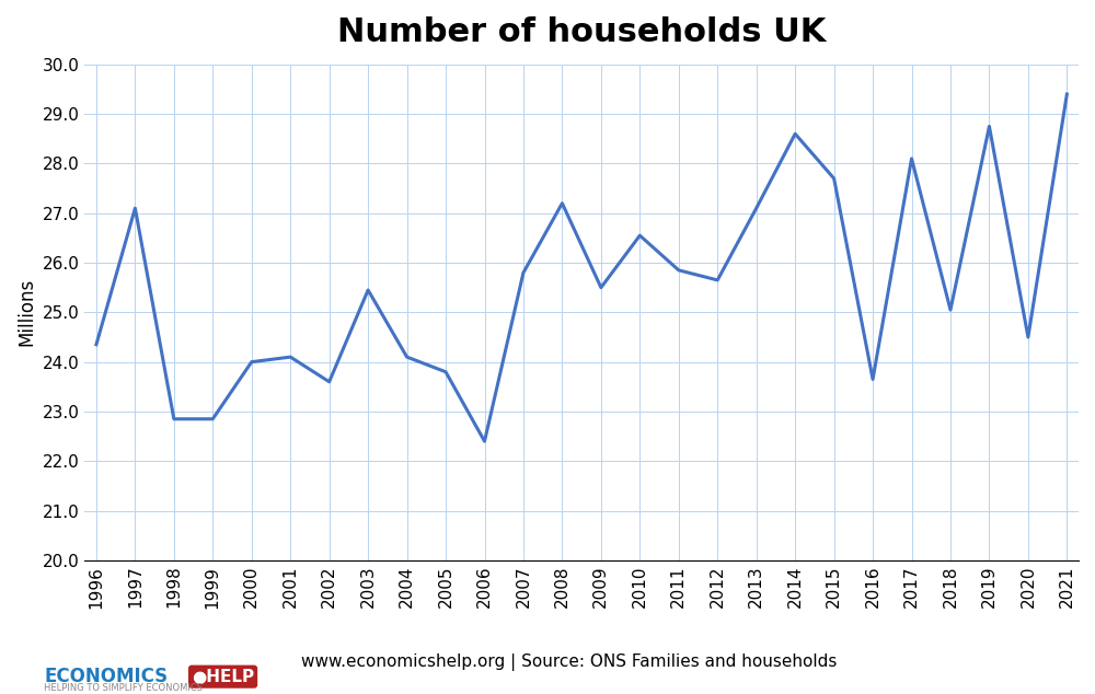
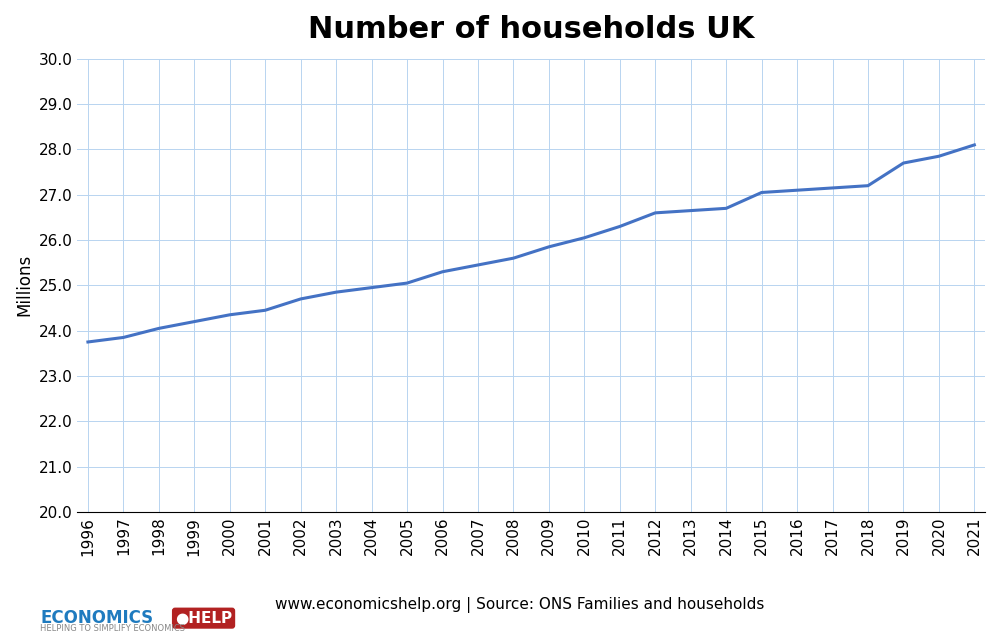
1996: 24.35 -> 23.75
1997: 27.10 -> 23.85
1998: 22.85 -> 24.05
1999: 22.85 -> 24.20
2000: 24.00 -> 24.35
2001: 24.10 -> 24.45
2002: 23.60 -> 24.70
2003: 25.45 -> 24.85
2004: 24.10 -> 24.95
2005: 23.80 -> 25.05
2006: 22.40 -> 25.30
2007: 25.80 -> 25.45
2008: 27.20 -> 25.60
2009: 25.50 -> 25.85
2010: 26.55 -> 26.05
2011: 25.85 -> 26.30
2012: 25.65 -> 26.60
2013: 27.10 -> 26.65
2014: 28.60 -> 26.70
2015: 27.70 -> 27.05
2016: 23.65 -> 27.10
2017: 28.10 -> 27.15
2018: 25.05 -> 27.20
2019: 28.75 -> 27.70
2020: 24.50 -> 27.85
2021: 29.40 -> 28.10
